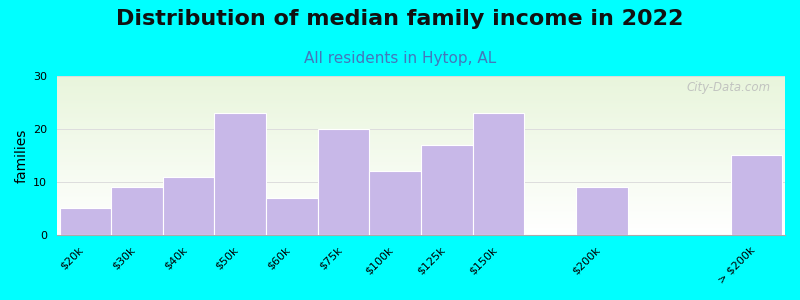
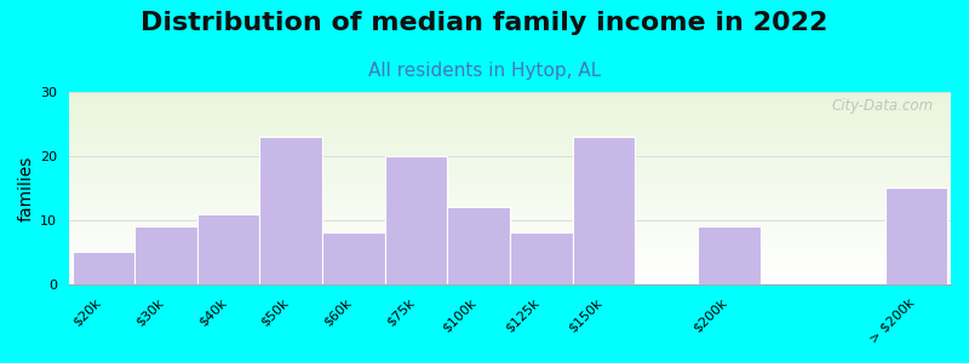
$60k: 7 -> 8
$125k: 17 -> 8
